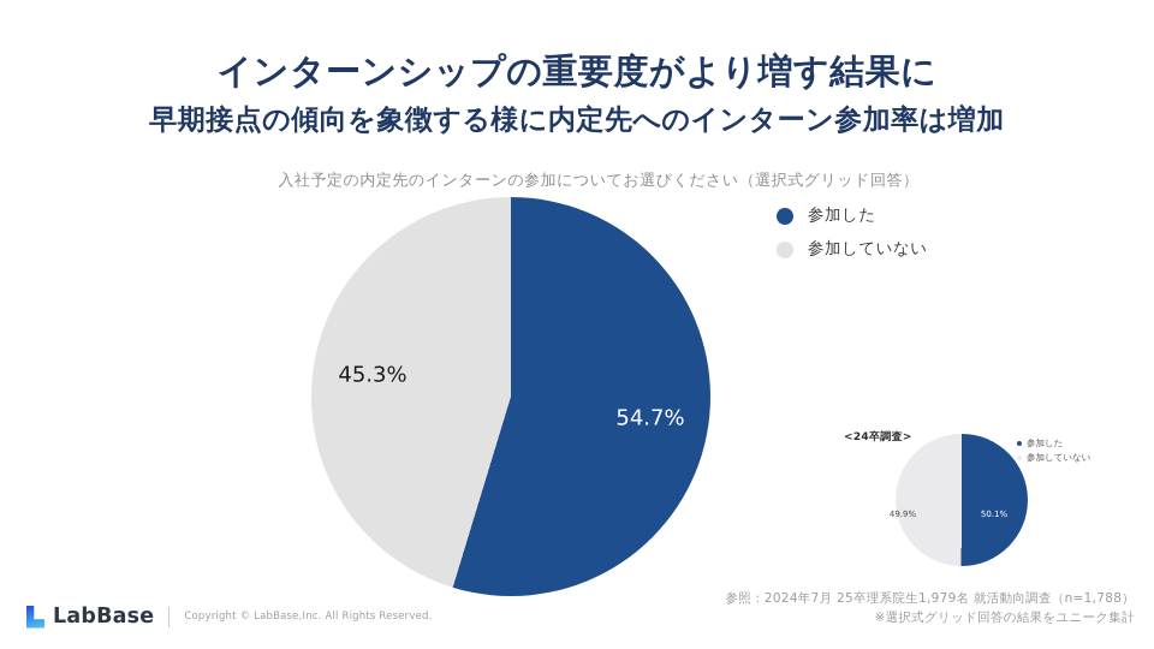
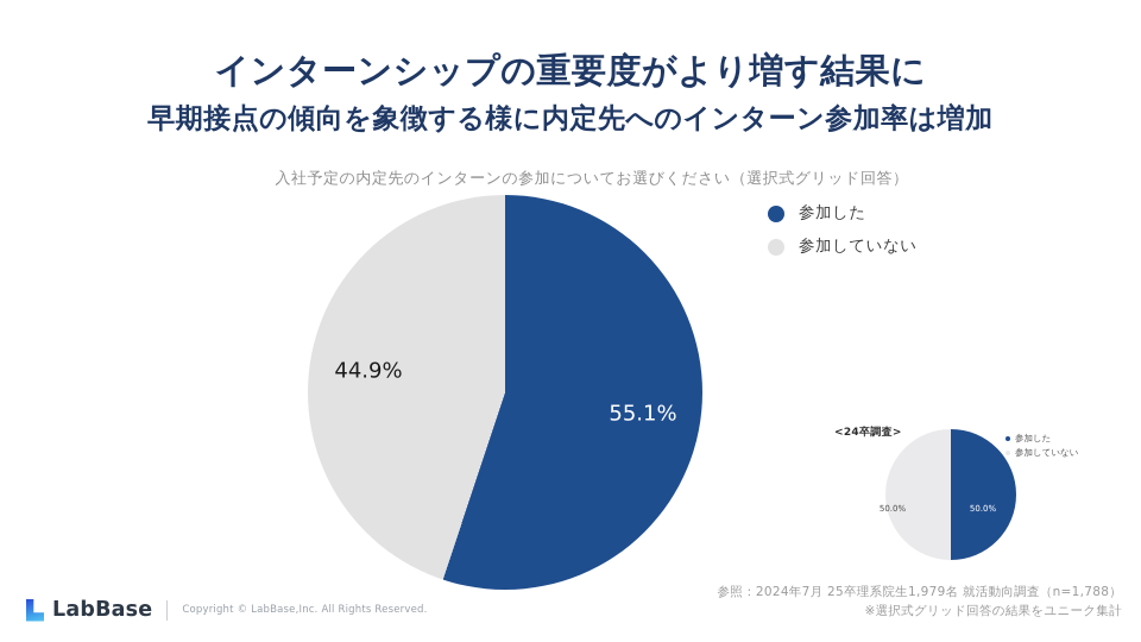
入社予定の内定先のインターンの参加についてお選びください（選択式グリッド回答）/参加した: 54.7% -> 55.1%
入社予定の内定先のインターンの参加についてお選びください（選択式グリッド回答）/参加していない: 45.3% -> 44.9%
<24卒調査>/参加した: 50.1% -> 50.0%
<24卒調査>/参加していない: 49.9% -> 50.0%
